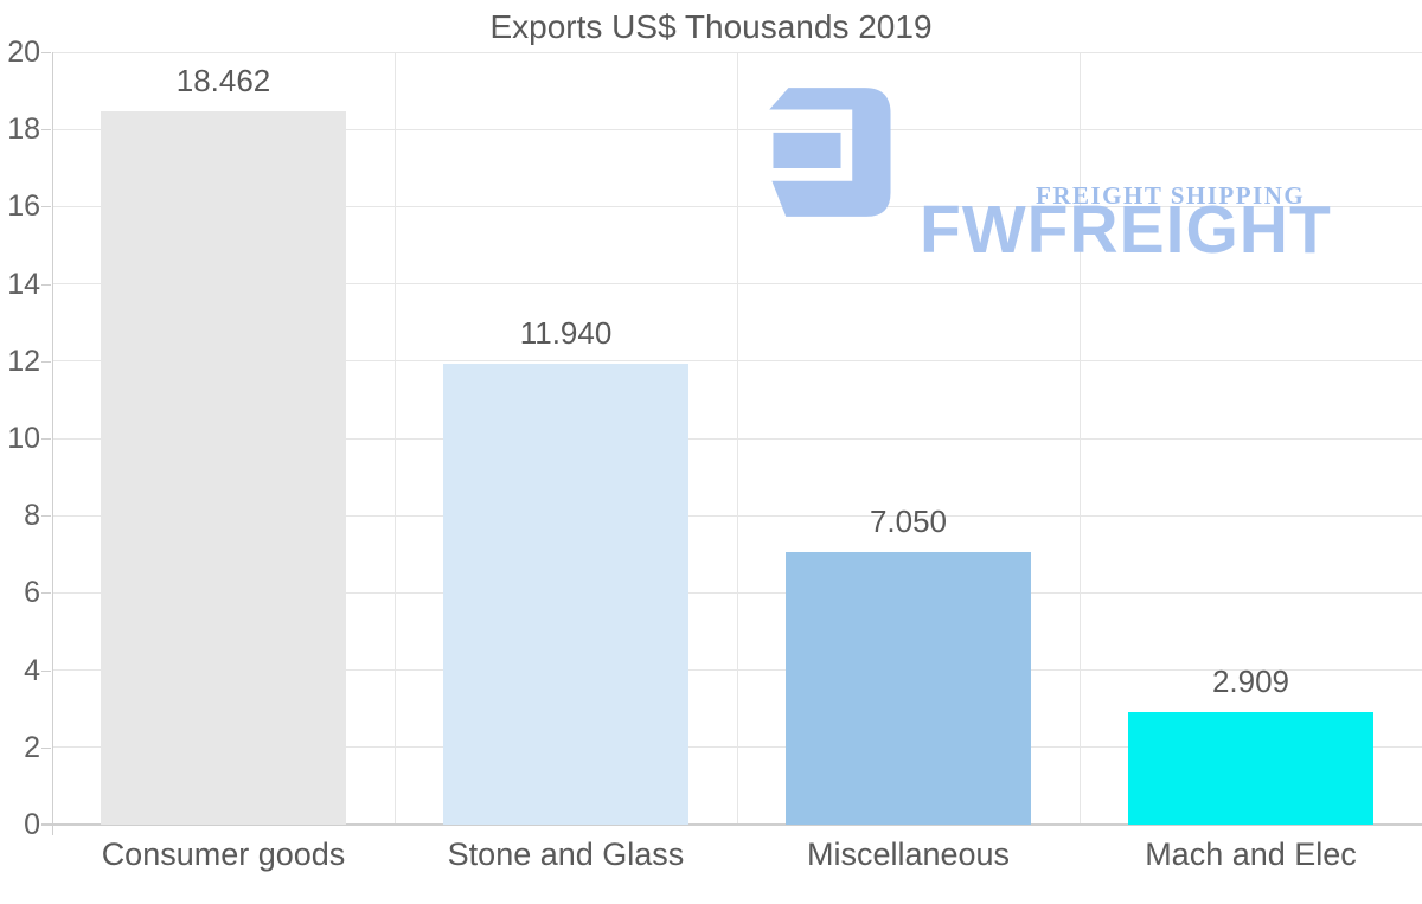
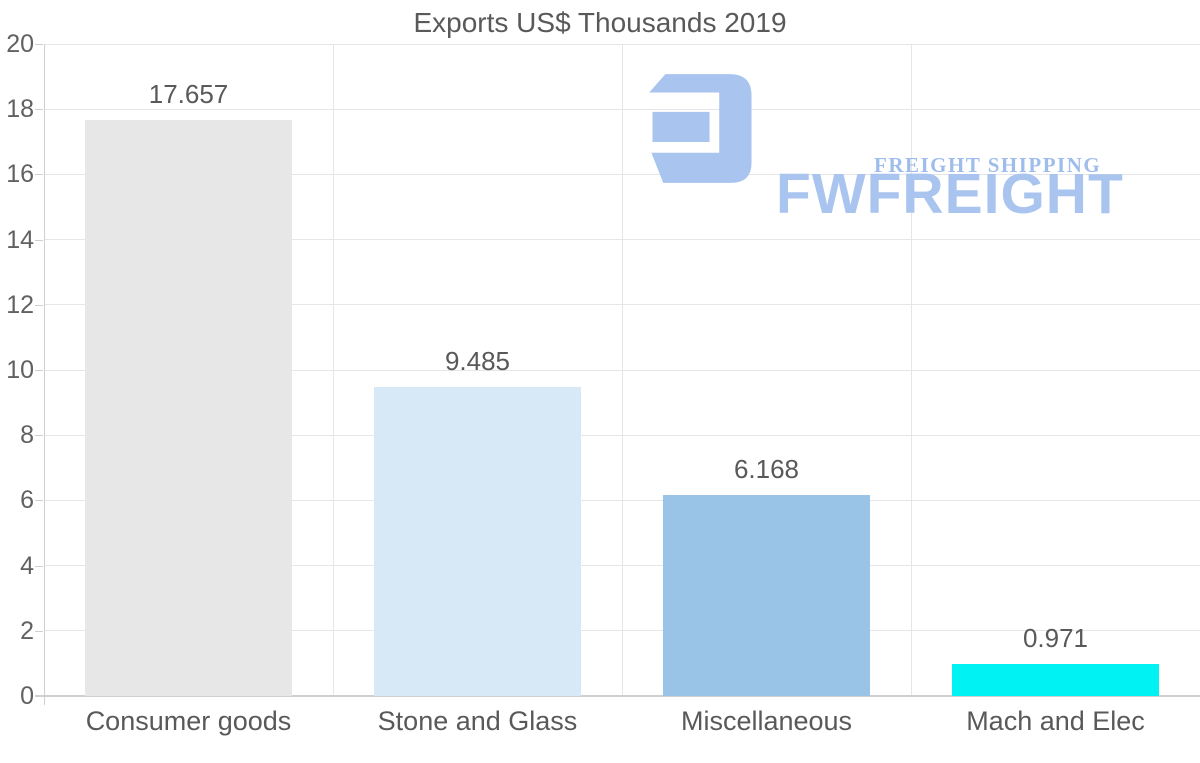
Consumer goods: 18.462 -> 17.657
Stone and Glass: 11.940 -> 9.485
Miscellaneous: 7.050 -> 6.168
Mach and Elec: 2.909 -> 0.971
